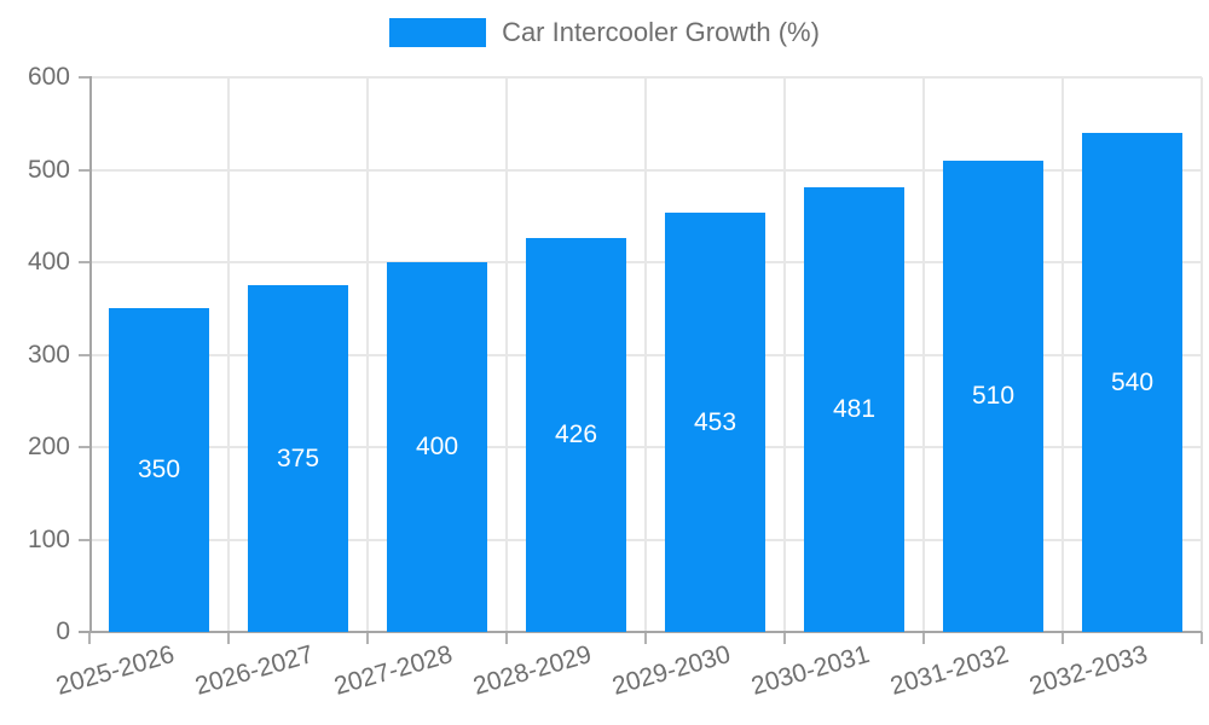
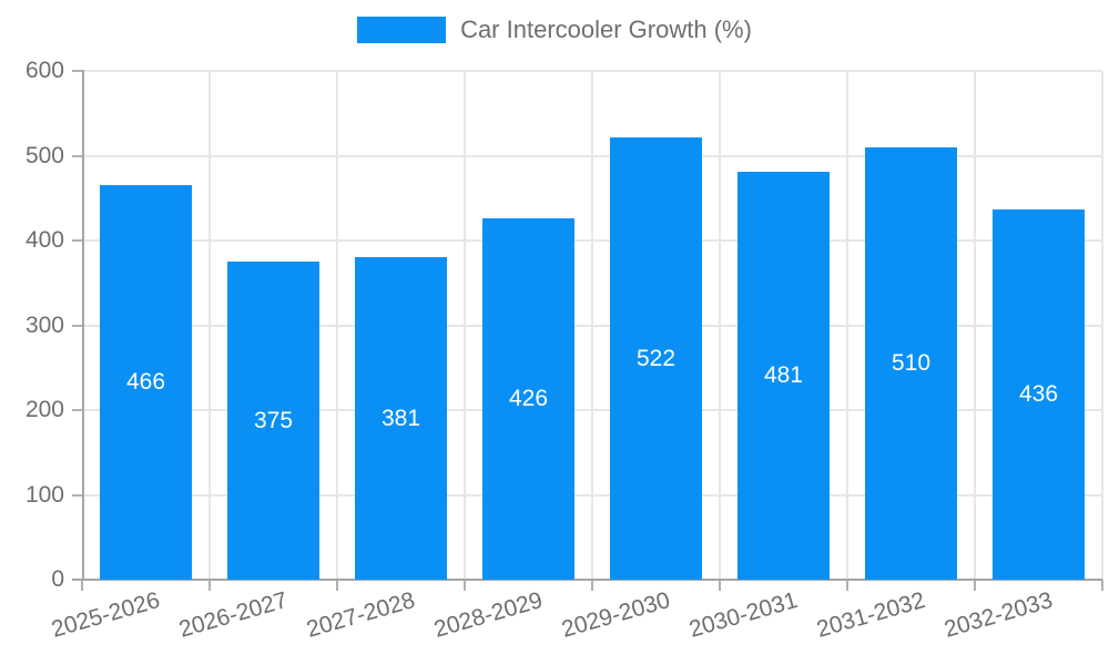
2025-2026: 350 -> 466
2027-2028: 400 -> 381
2029-2030: 453 -> 522
2032-2033: 540 -> 436
